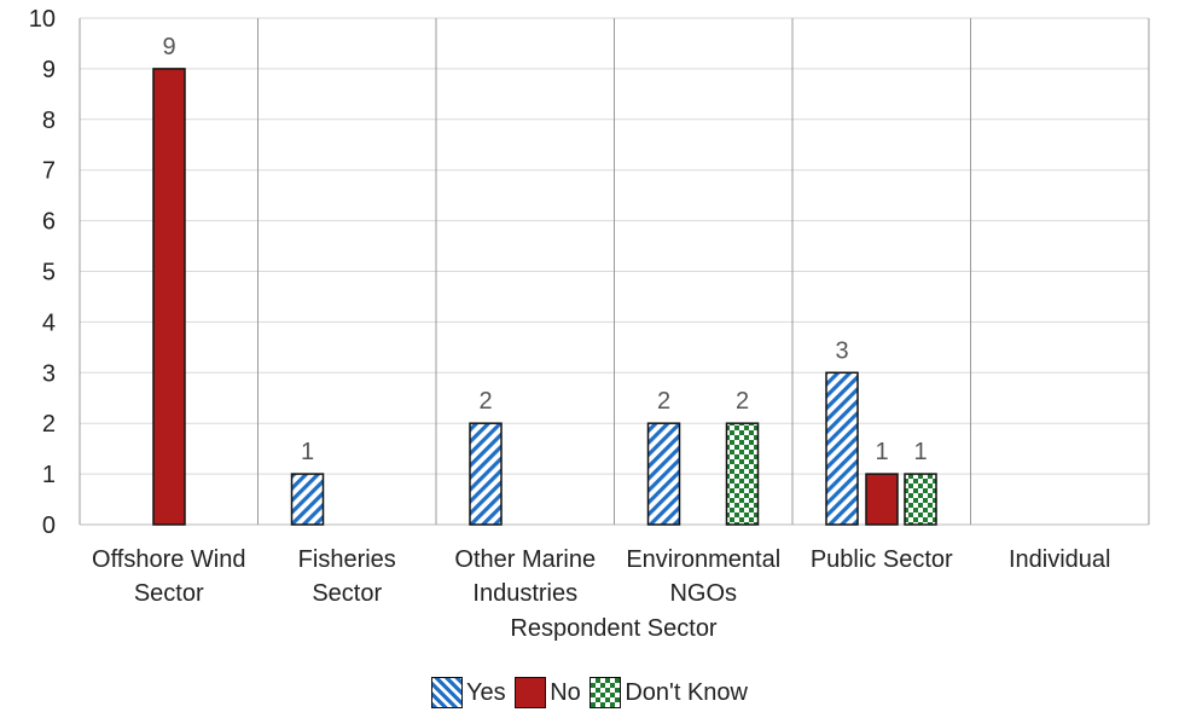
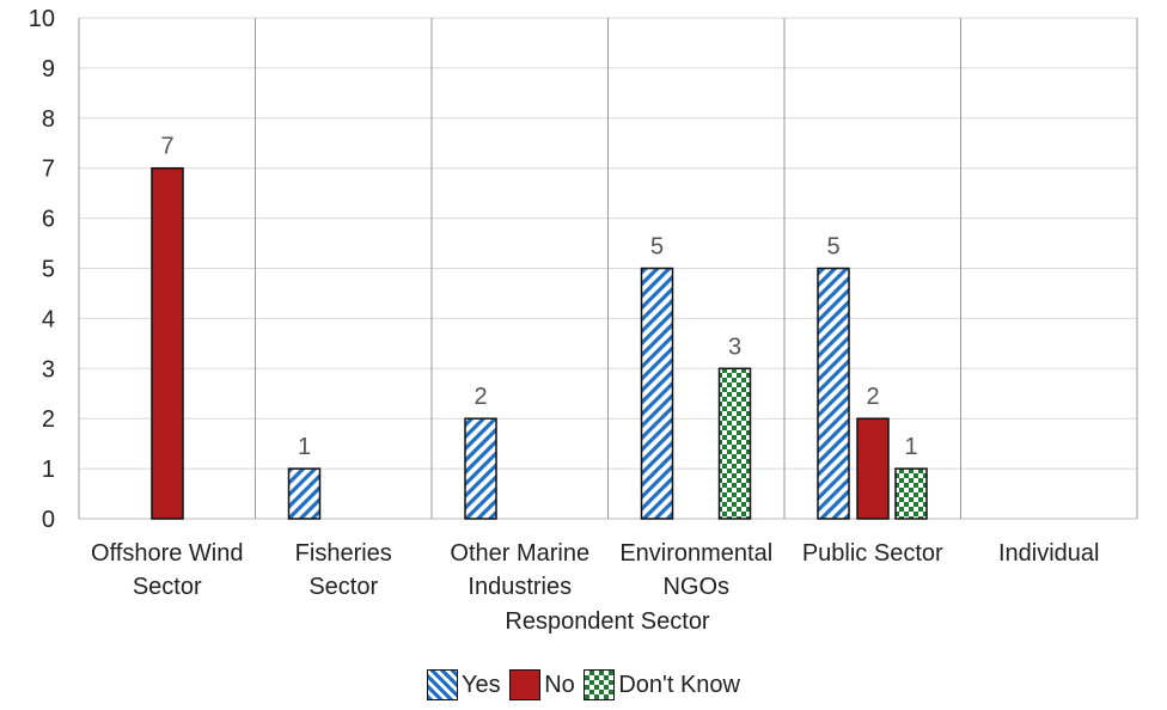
No/Offshore Wind Sector: 9 -> 7
Yes/Environmental NGOs: 2 -> 5
Don't Know/Environmental NGOs: 2 -> 3
Yes/Public Sector: 3 -> 5
No/Public Sector: 1 -> 2
